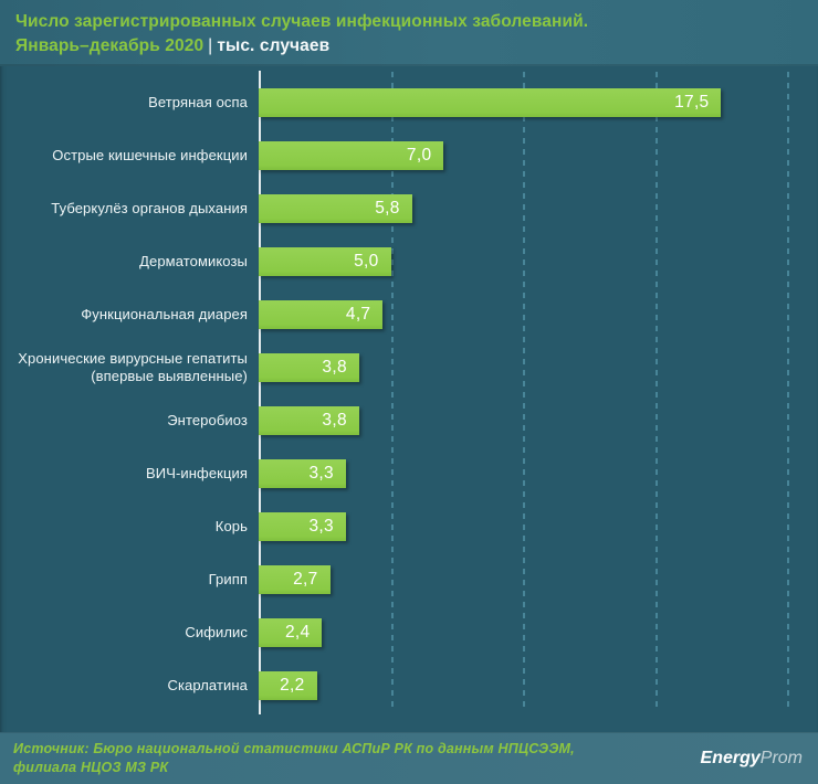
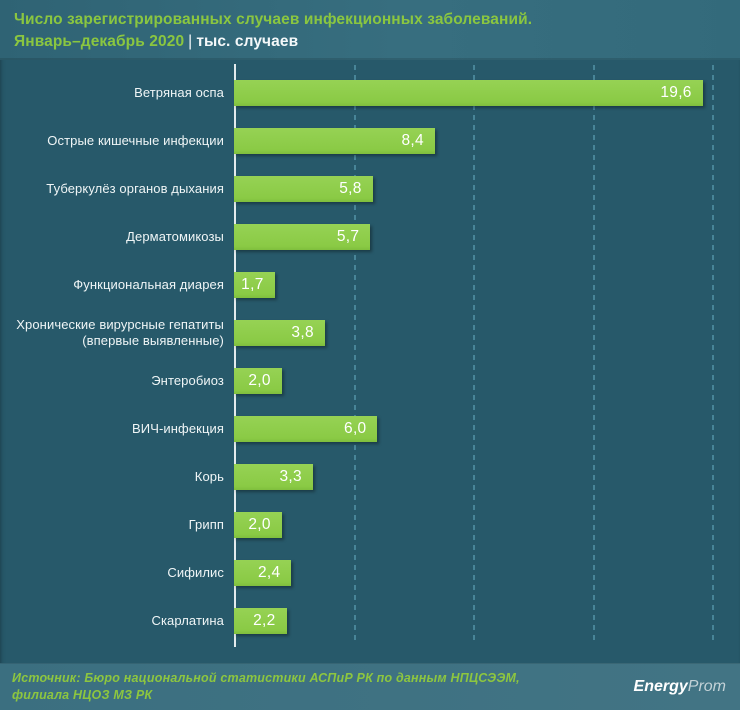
Ветряная оспа: 17,5 -> 19,6
Острые кишечные инфекции: 7,0 -> 8,4
Дерматомикозы: 5,0 -> 5,7
Функциональная диарея: 4,7 -> 1,7
Энтеробиоз: 3,8 -> 2,0
ВИЧ-инфекция: 3,3 -> 6,0
Грипп: 2,7 -> 2,0
